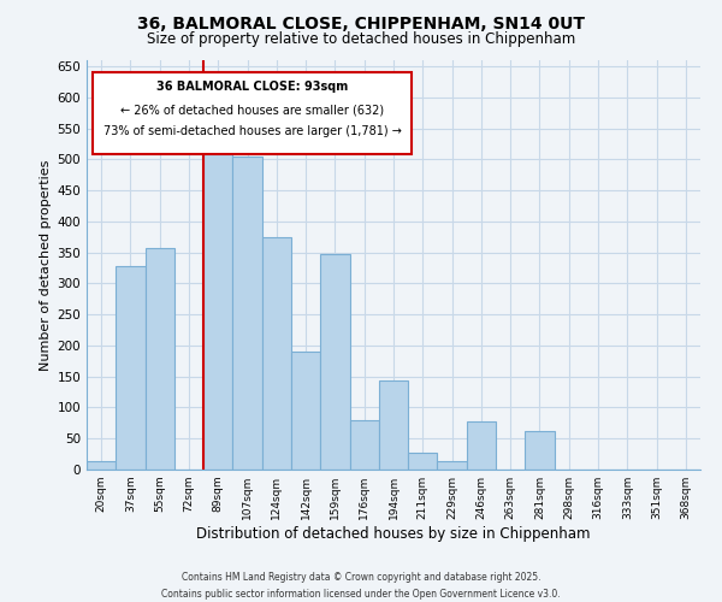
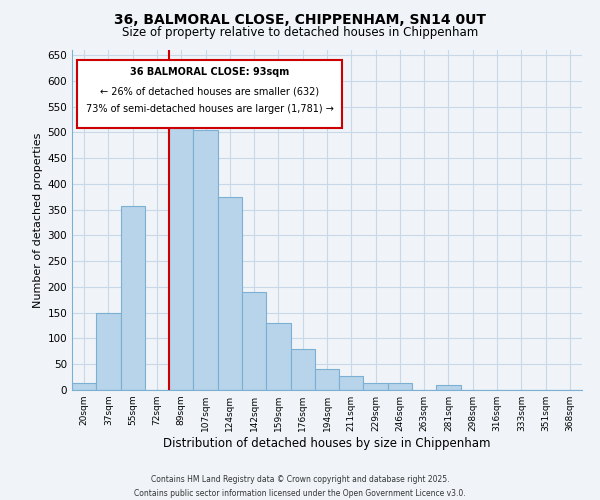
37sqm: 328 -> 150
159sqm: 348 -> 130
194sqm: 144 -> 40
246sqm: 78 -> 13
281sqm: 62 -> 10
